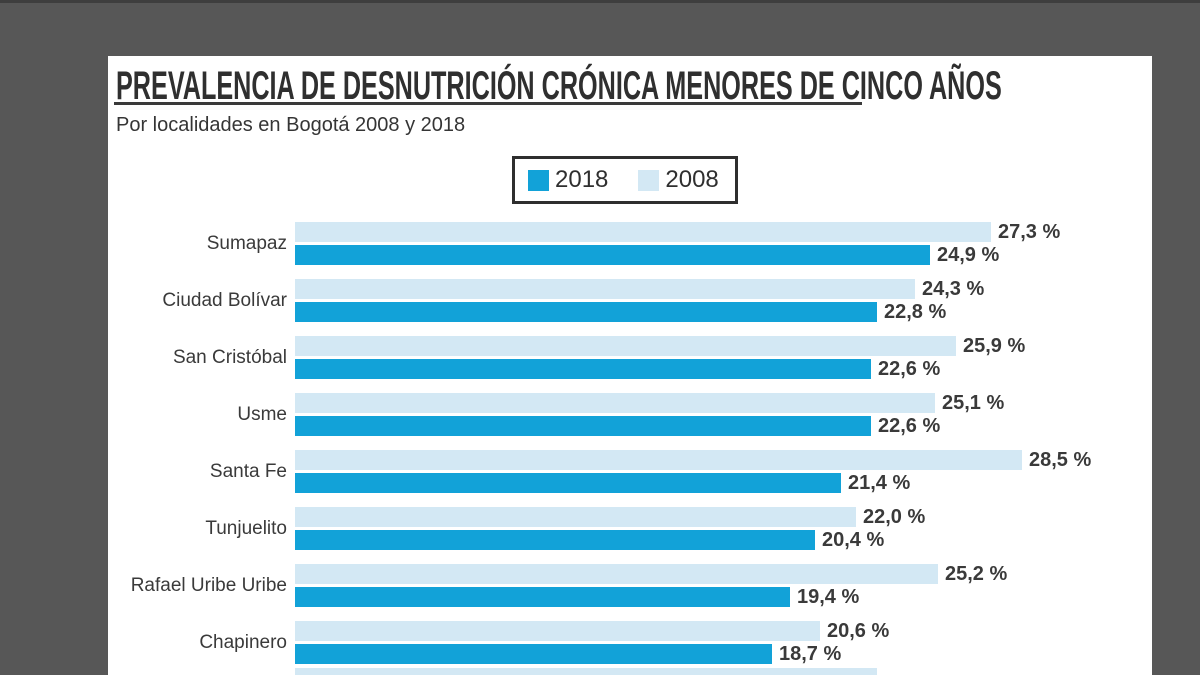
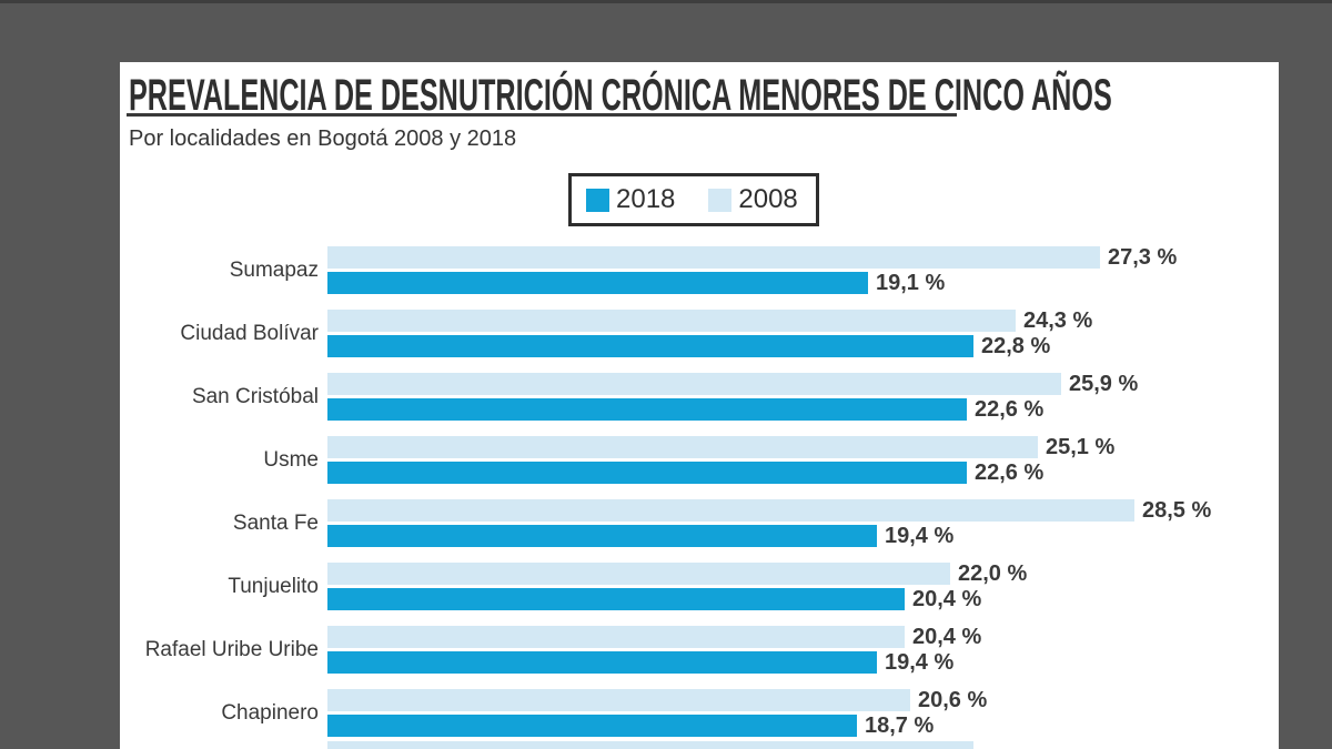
2018/Sumapaz: 24,9 -> 19,1
2018/Santa Fe: 21,4 -> 19,4
2008/Rafael Uribe Uribe: 25,2 -> 20,4
